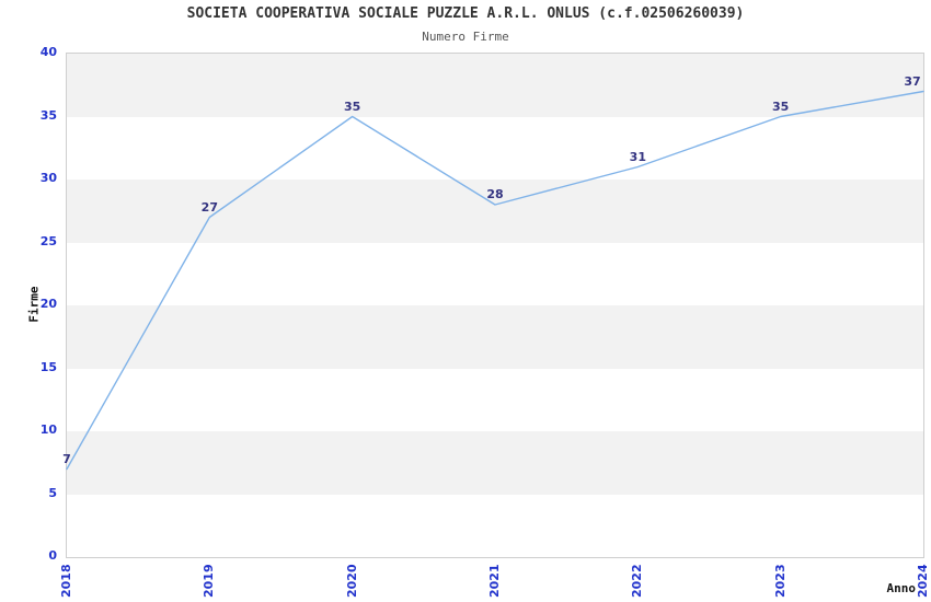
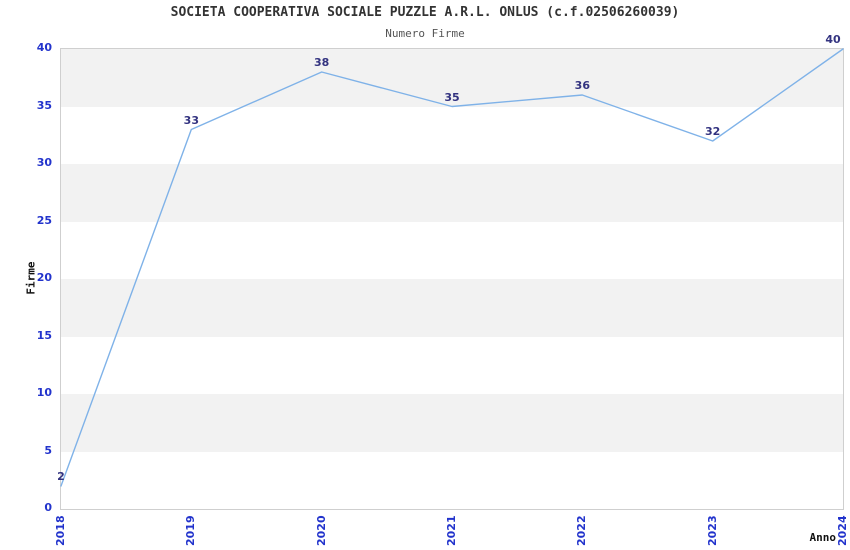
2018: 7 -> 2
2019: 27 -> 33
2020: 35 -> 38
2021: 28 -> 35
2022: 31 -> 36
2023: 35 -> 32
2024: 37 -> 40
